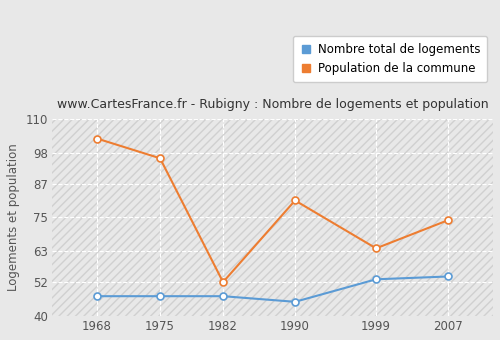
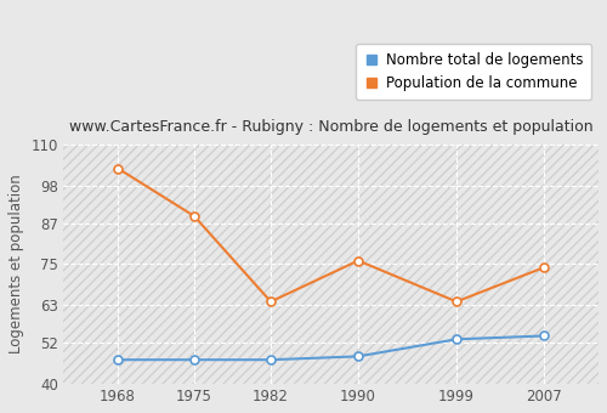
Population de la commune/1975: 96 -> 89
Population de la commune/1982: 52 -> 64
Nombre total de logements/1990: 45 -> 48
Population de la commune/1990: 81 -> 76
